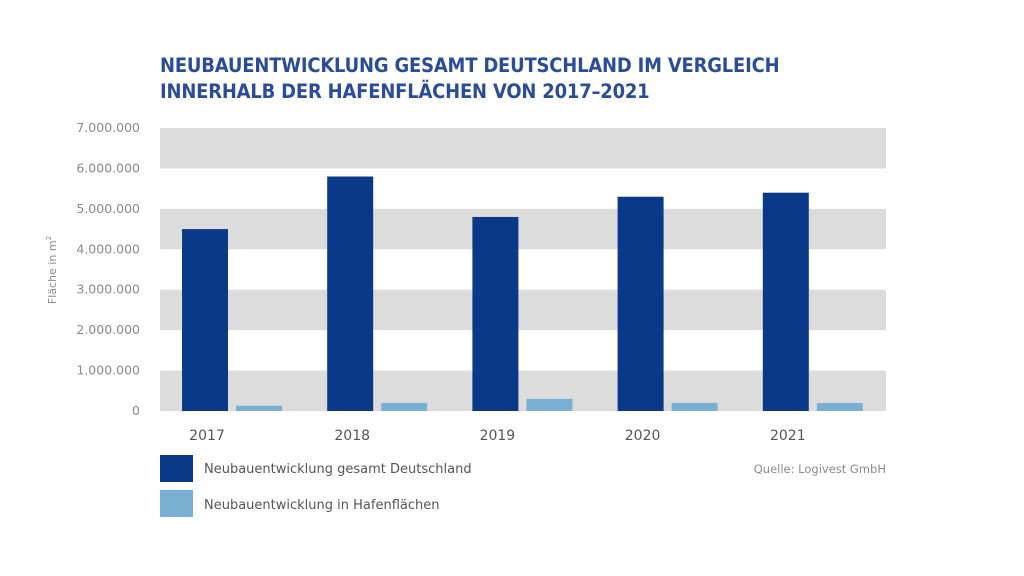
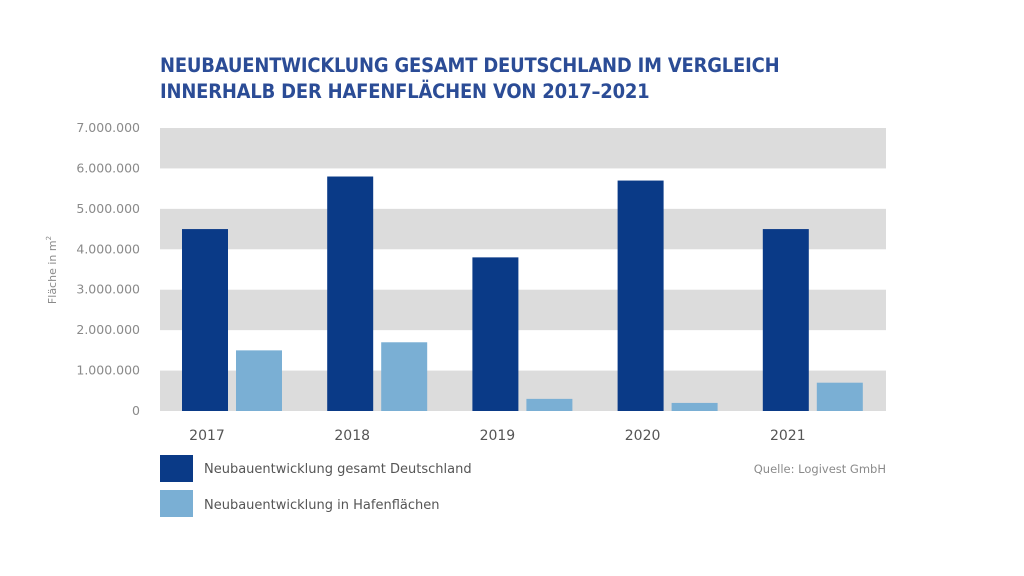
Neubauentwicklung in Hafenflächen/2017: 100000 -> 1500000
Neubauentwicklung in Hafenflächen/2018: 200000 -> 1700000
Neubauentwicklung gesamt Deutschland/2019: 4800000 -> 3800000
Neubauentwicklung gesamt Deutschland/2020: 5300000 -> 5700000
Neubauentwicklung gesamt Deutschland/2021: 5400000 -> 4500000
Neubauentwicklung in Hafenflächen/2021: 200000 -> 700000
